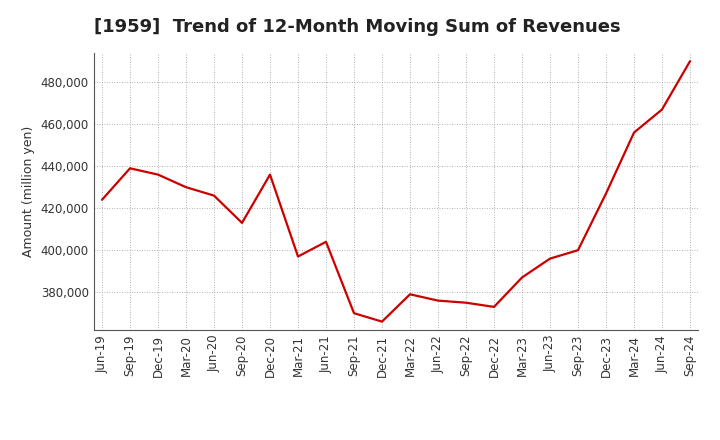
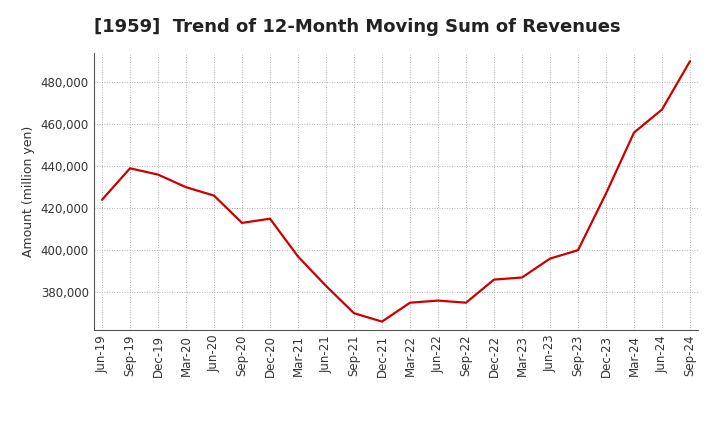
Dec-20: 436,000 -> 415,000
Jun-21: 404,000 -> 383,000
Mar-22: 379,000 -> 375,000
Dec-22: 373,000 -> 386,000
